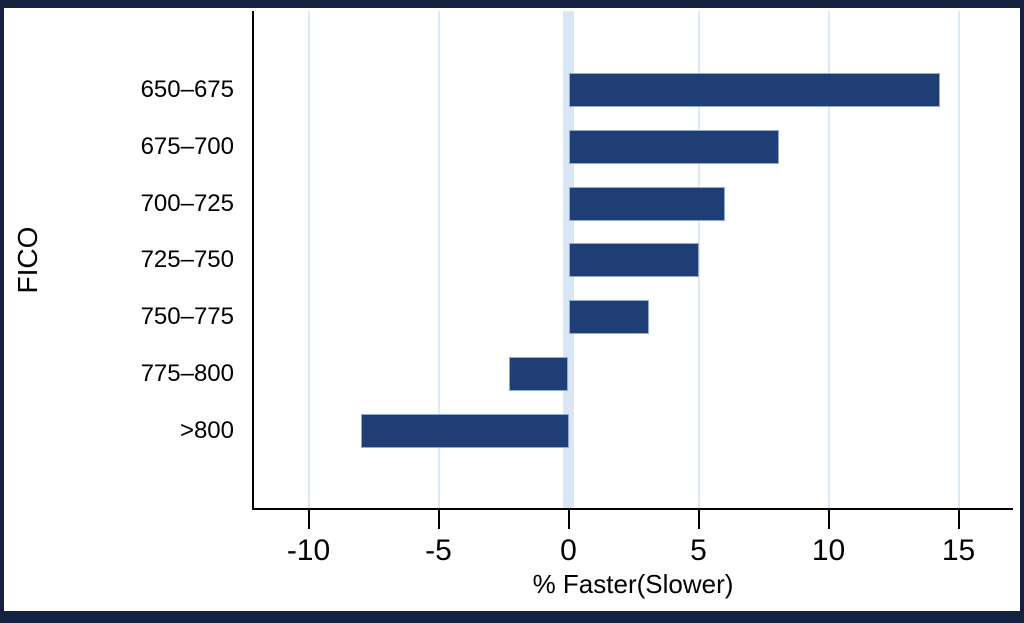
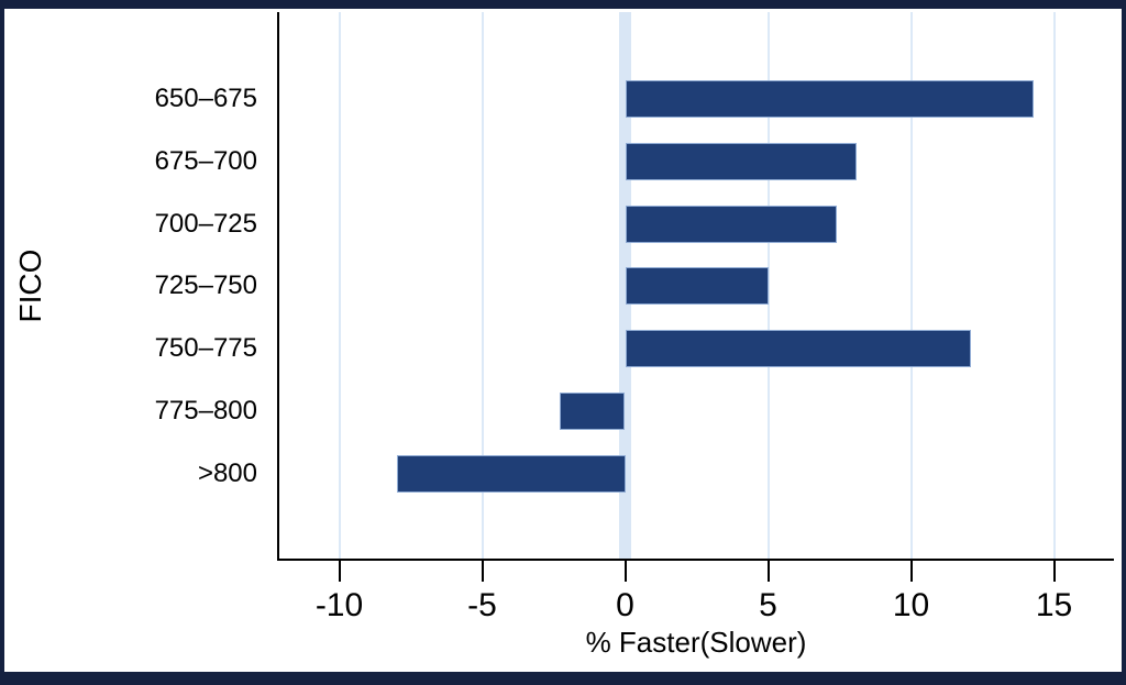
700–725: 6.0 -> 7.4
750–775: 3.1 -> 12.1
